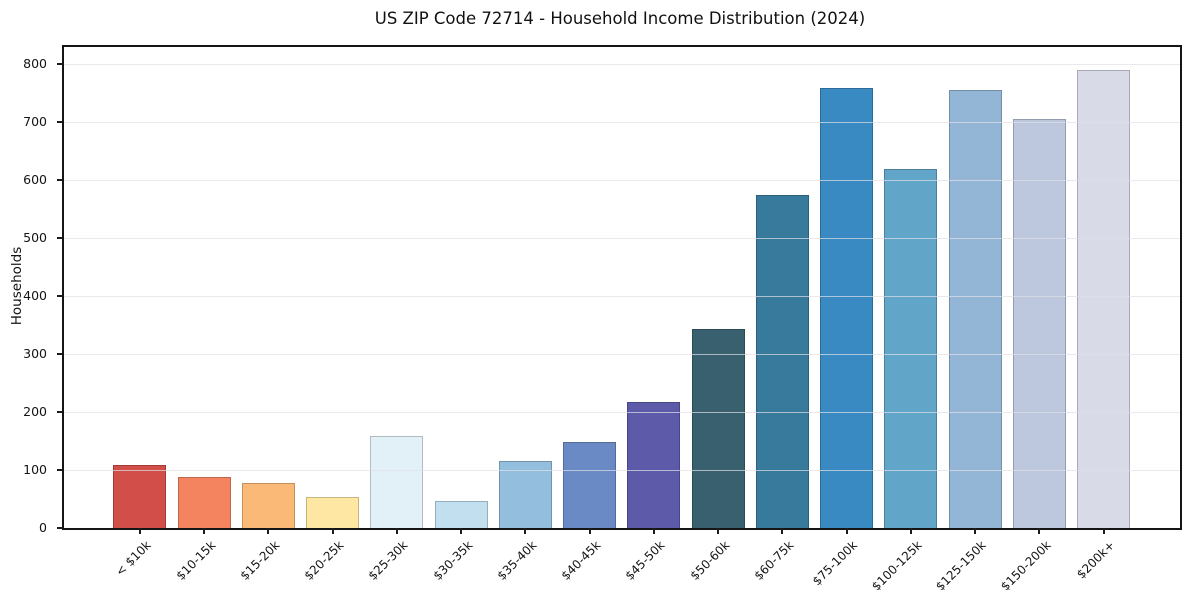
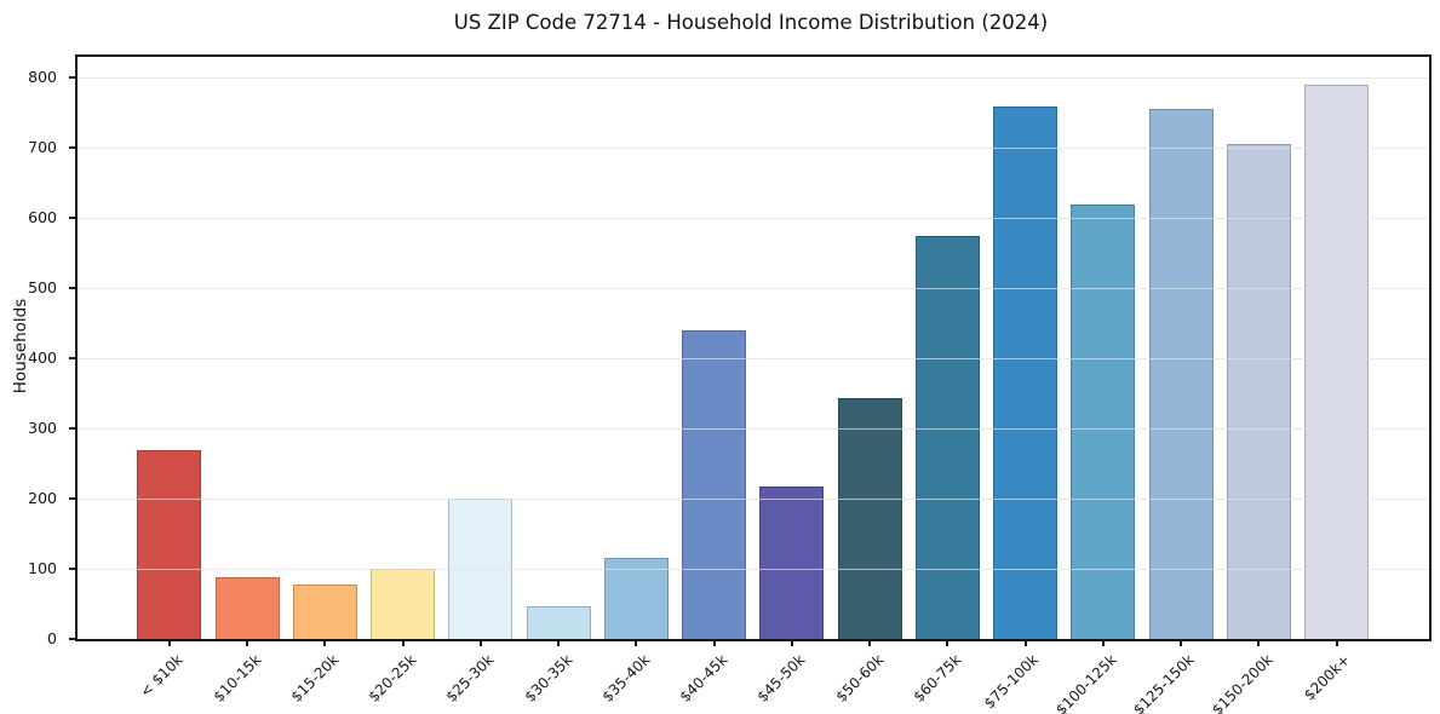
< $10k: 110 -> 270
$20-25k: 50 -> 100
$25-30k: 160 -> 200
$40-45k: 150 -> 440
